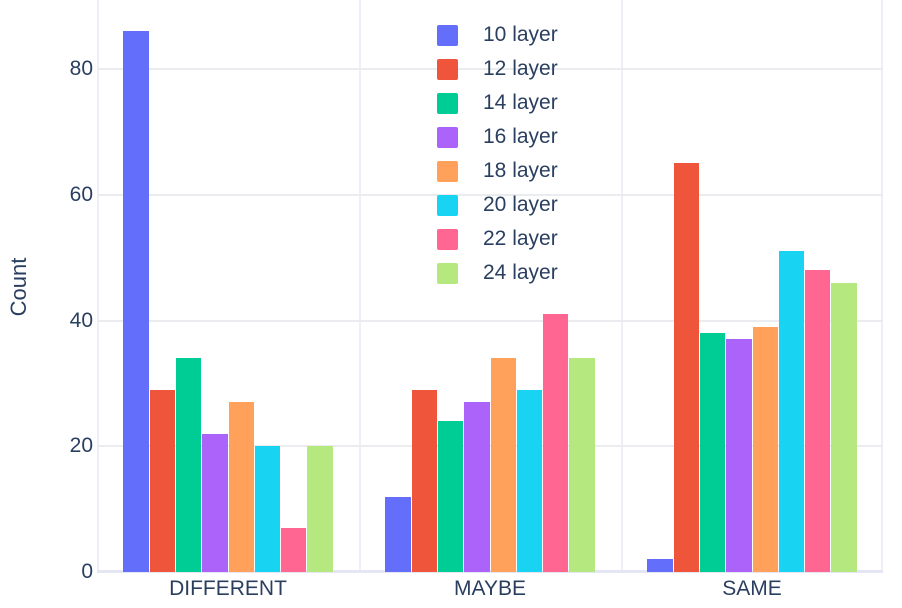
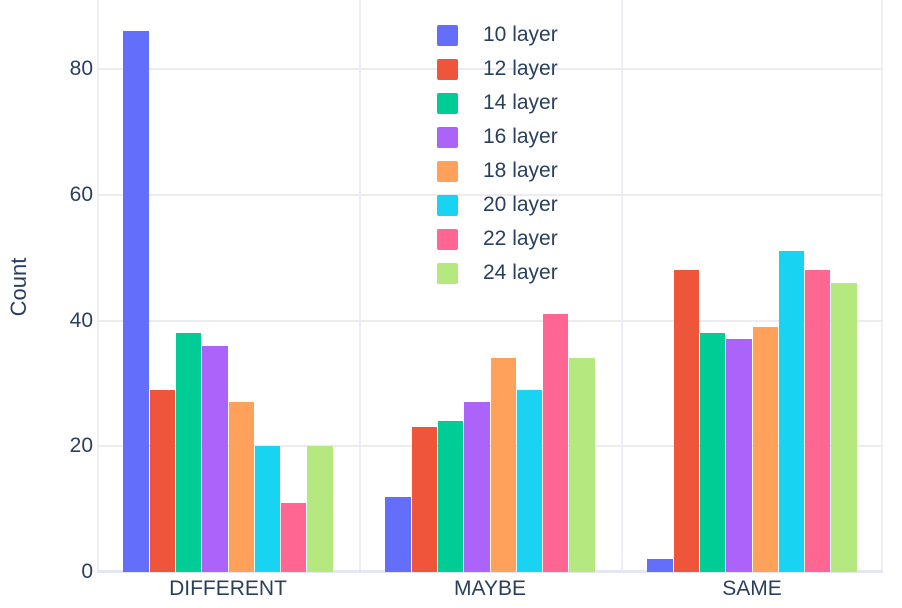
14 layer/DIFFERENT: 34 -> 38
16 layer/DIFFERENT: 22 -> 36
22 layer/DIFFERENT: 7 -> 11
12 layer/MAYBE: 29 -> 23
12 layer/SAME: 65 -> 48
